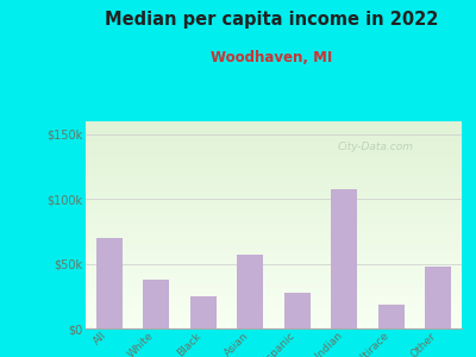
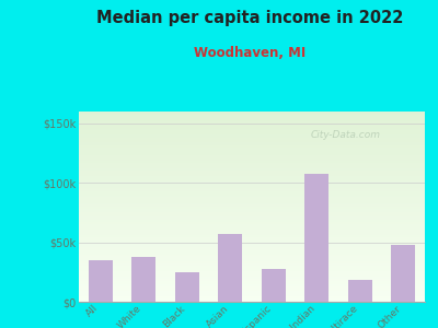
All: $70k -> $35k
